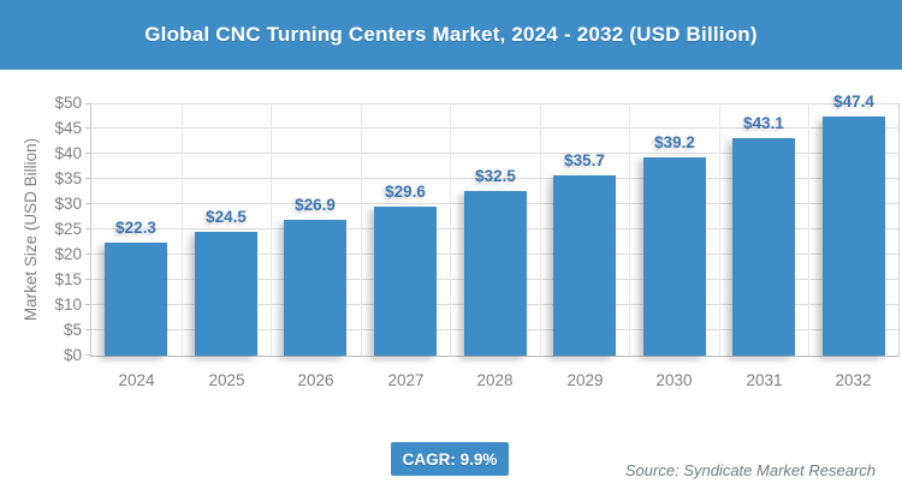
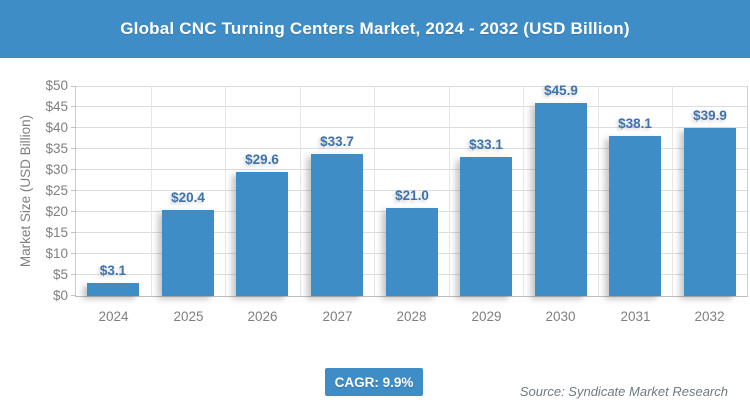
2024: $22.3 -> $3.1
2025: $24.5 -> $20.4
2026: $26.9 -> $29.6
2027: $29.6 -> $33.7
2028: $32.5 -> $21.0
2029: $35.7 -> $33.1
2030: $39.2 -> $45.9
2031: $43.1 -> $38.1
2032: $47.4 -> $39.9
